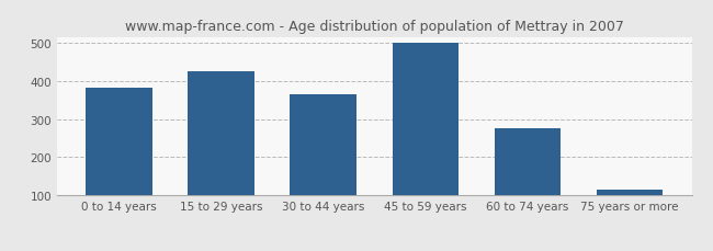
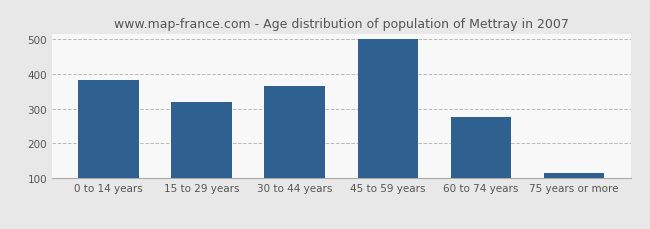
15 to 29 years: 425 -> 320
